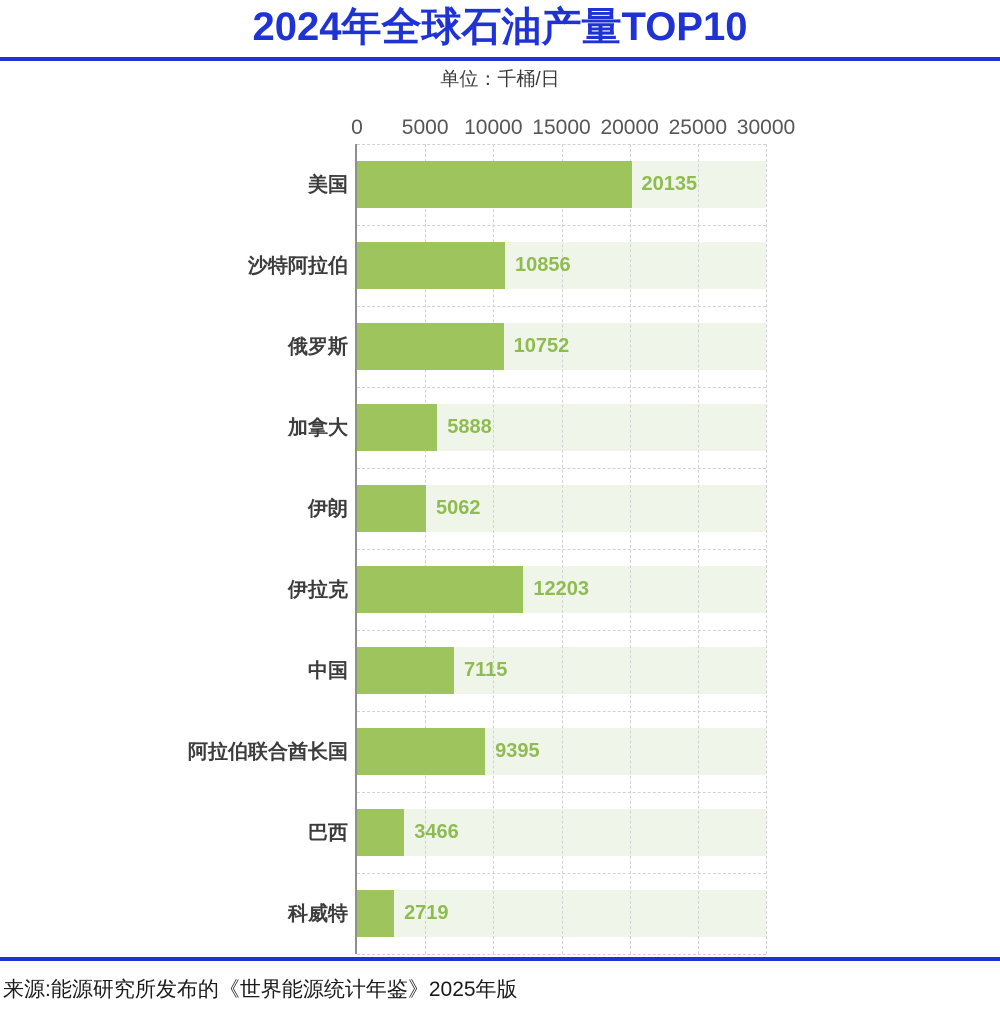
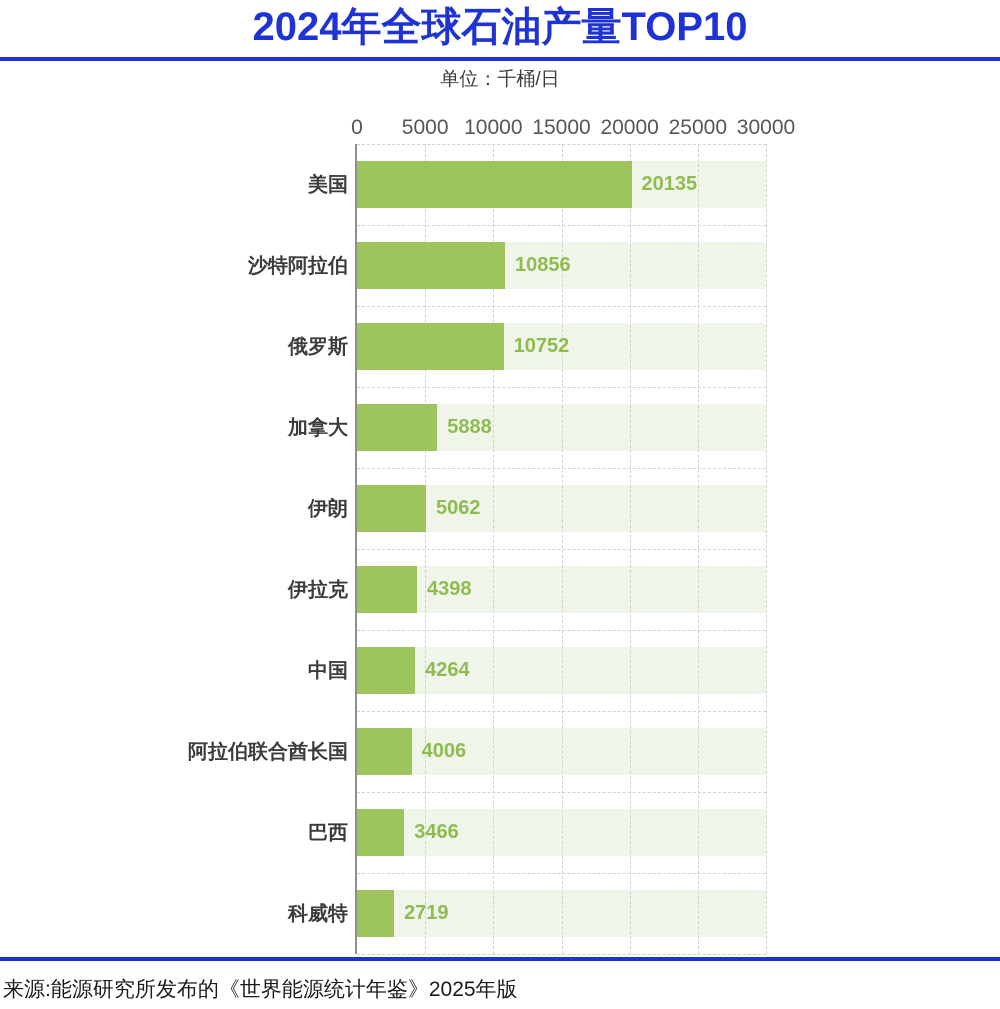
伊拉克: 12203 -> 4398
中国: 7115 -> 4264
阿拉伯联合酋长国: 9395 -> 4006
